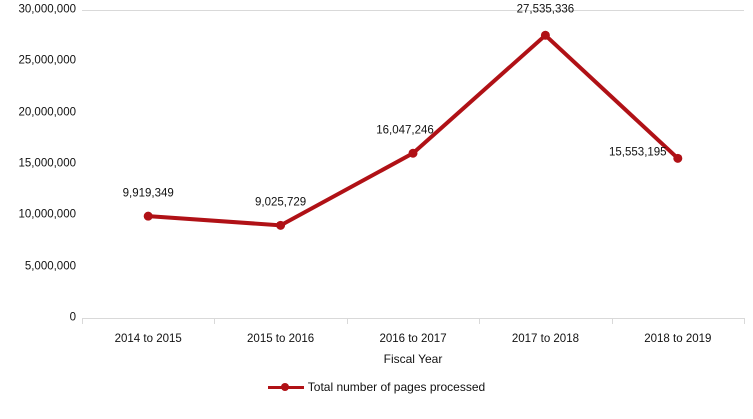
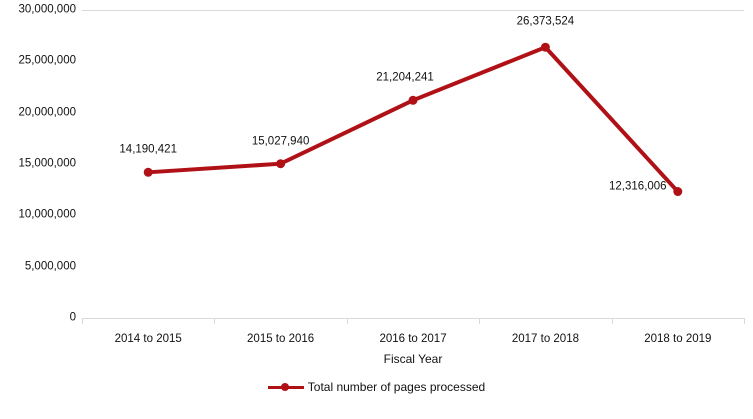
2014 to 2015: 9,919,349 -> 14,190,421
2015 to 2016: 9,025,729 -> 15,027,940
2016 to 2017: 16,047,246 -> 21,204,241
2017 to 2018: 27,535,336 -> 26,373,524
2018 to 2019: 15,553,195 -> 12,316,006
